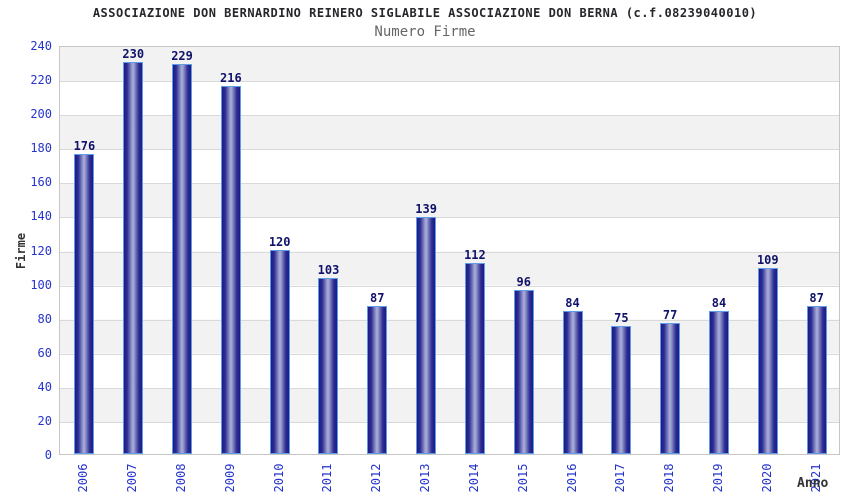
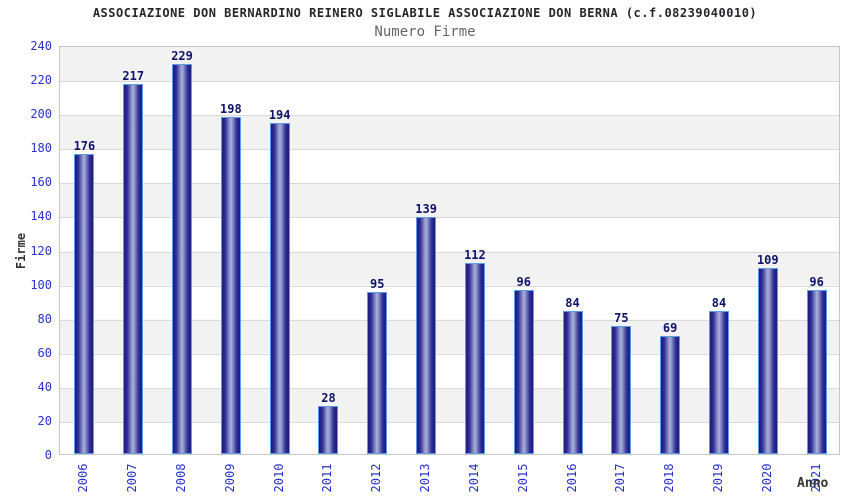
2007: 230 -> 217
2009: 216 -> 198
2010: 120 -> 194
2011: 103 -> 28
2012: 87 -> 95
2018: 77 -> 69
2021: 87 -> 96
